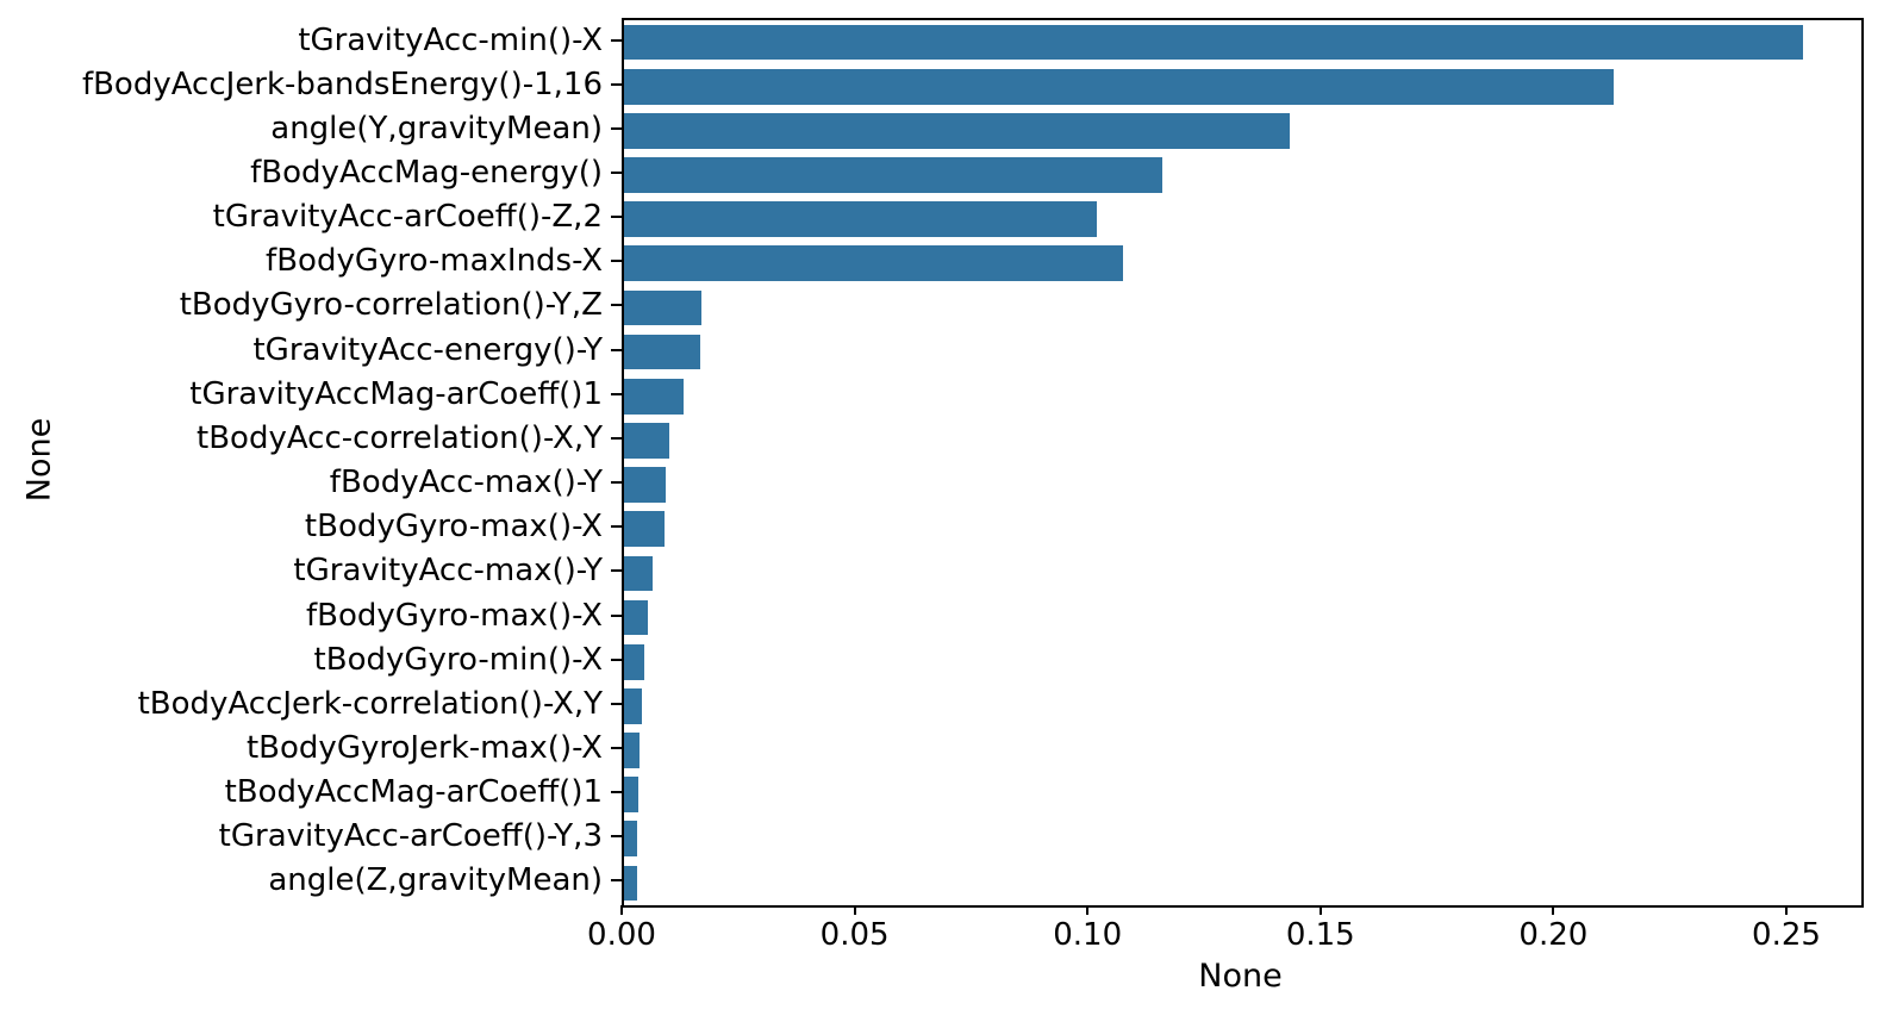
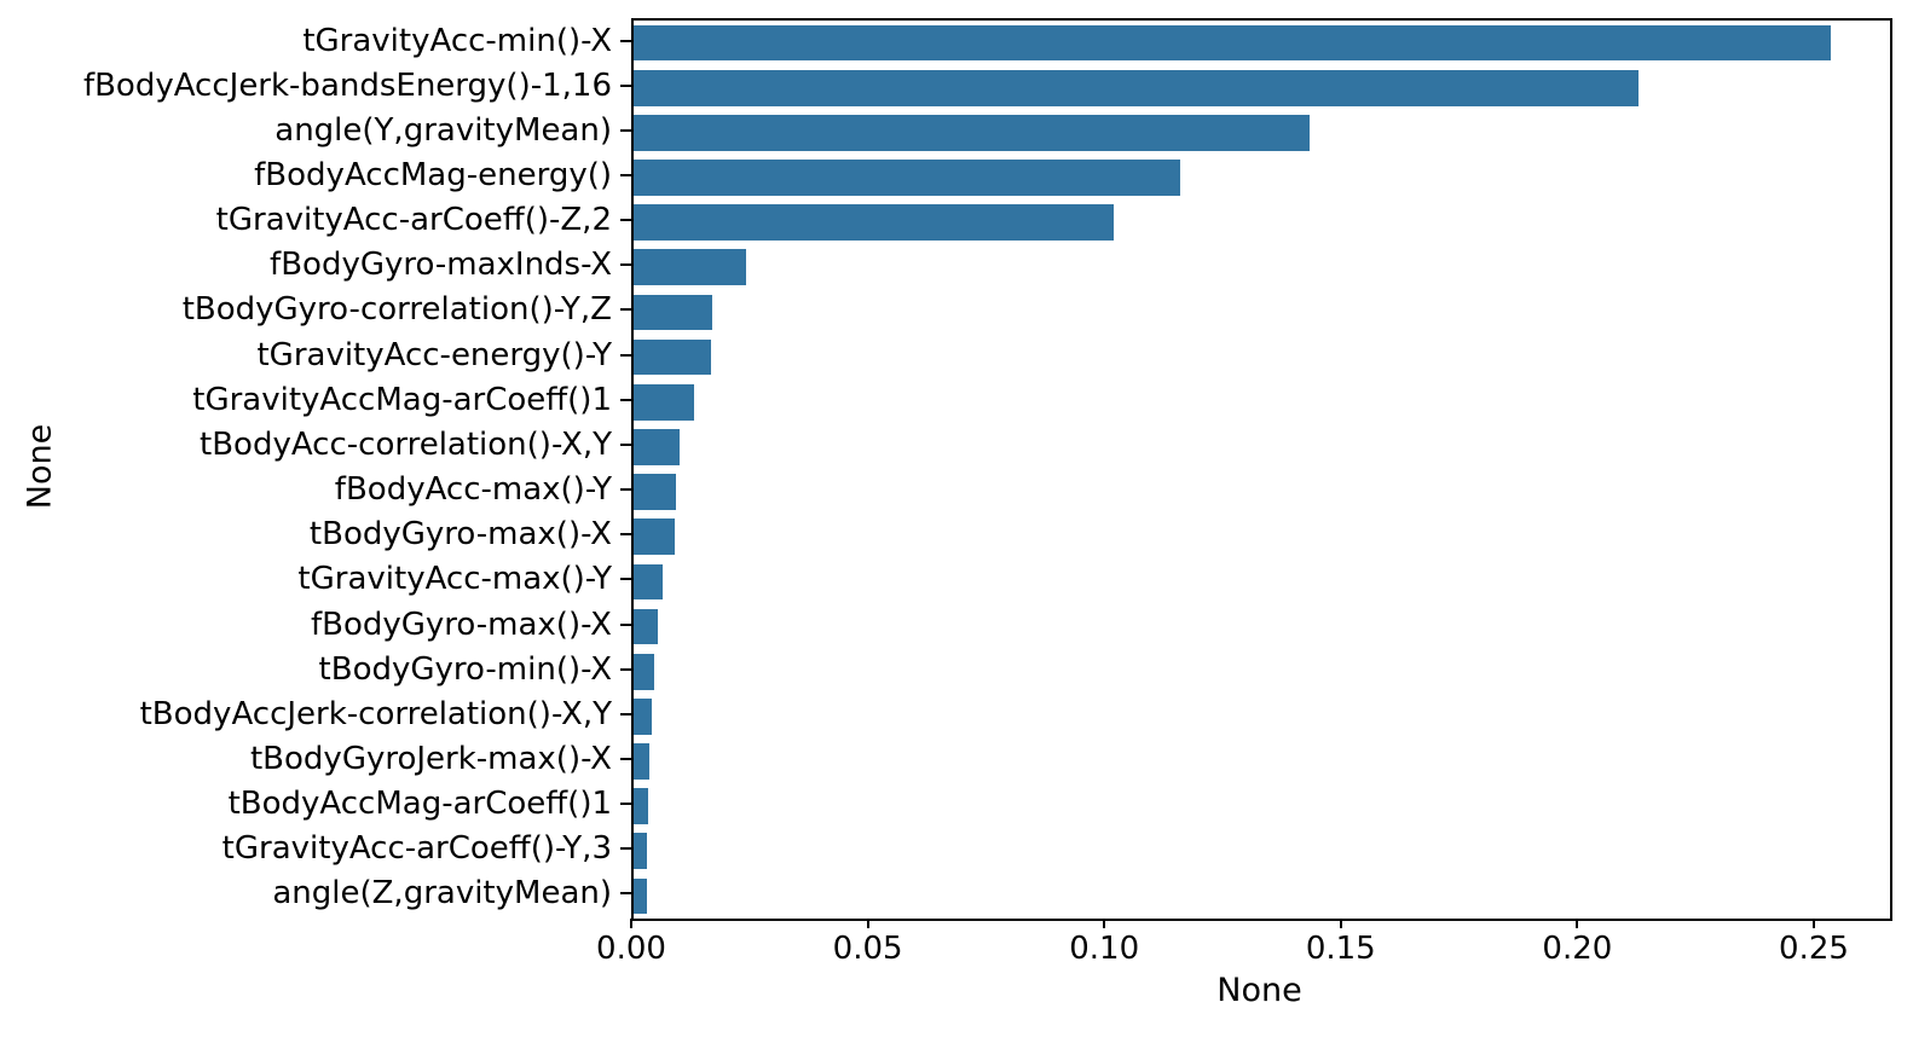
fBodyGyro-maxInds-X: 0.107 -> 0.024
